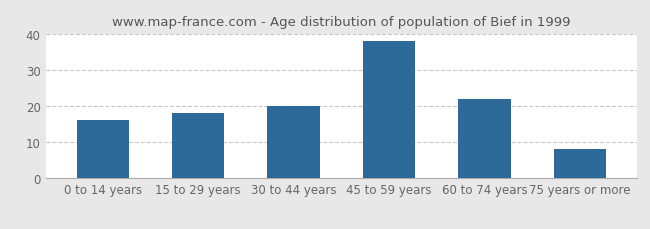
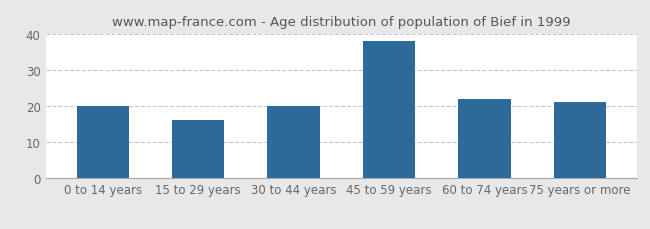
0 to 14 years: 16 -> 20
15 to 29 years: 18 -> 16
75 years or more: 8 -> 21
